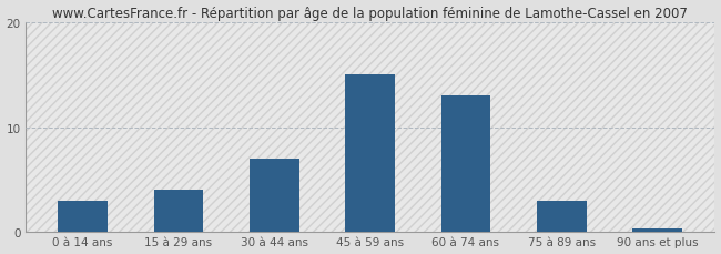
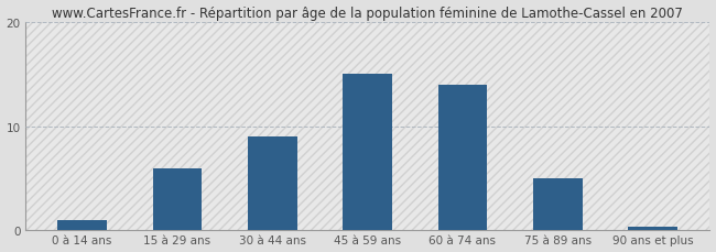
0 à 14 ans: 3.0 -> 1.0
15 à 29 ans: 4.0 -> 6.0
30 à 44 ans: 7.0 -> 9.0
60 à 74 ans: 13.0 -> 14.0
75 à 89 ans: 3.0 -> 5.0
